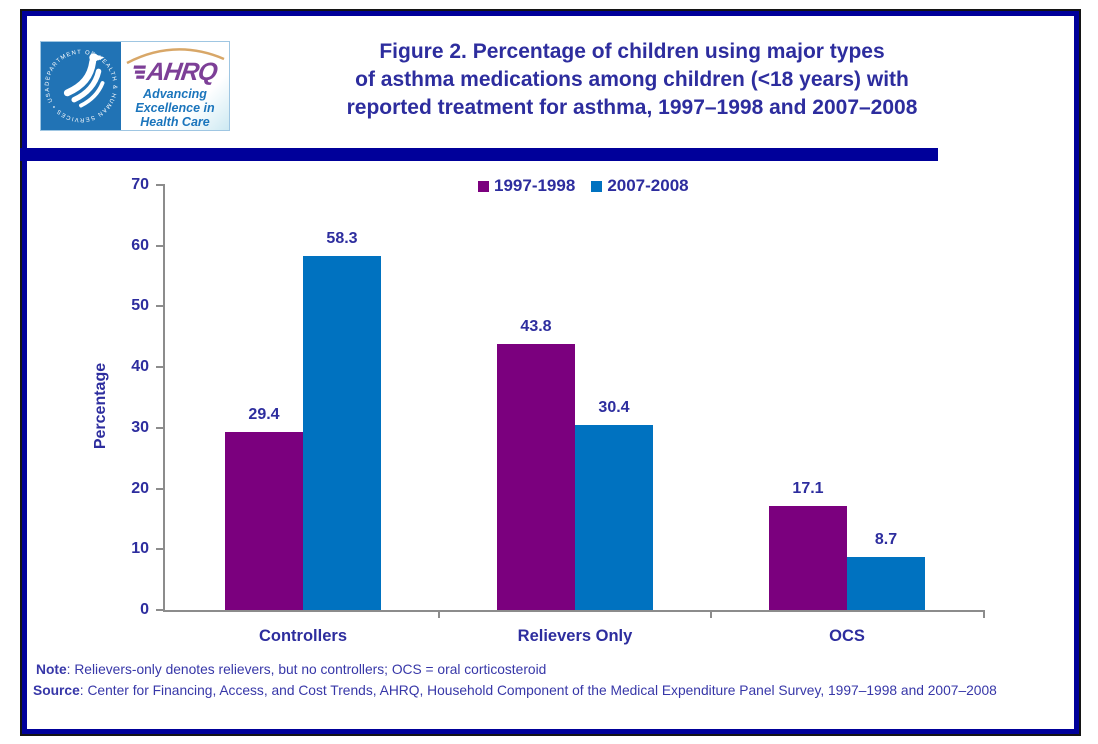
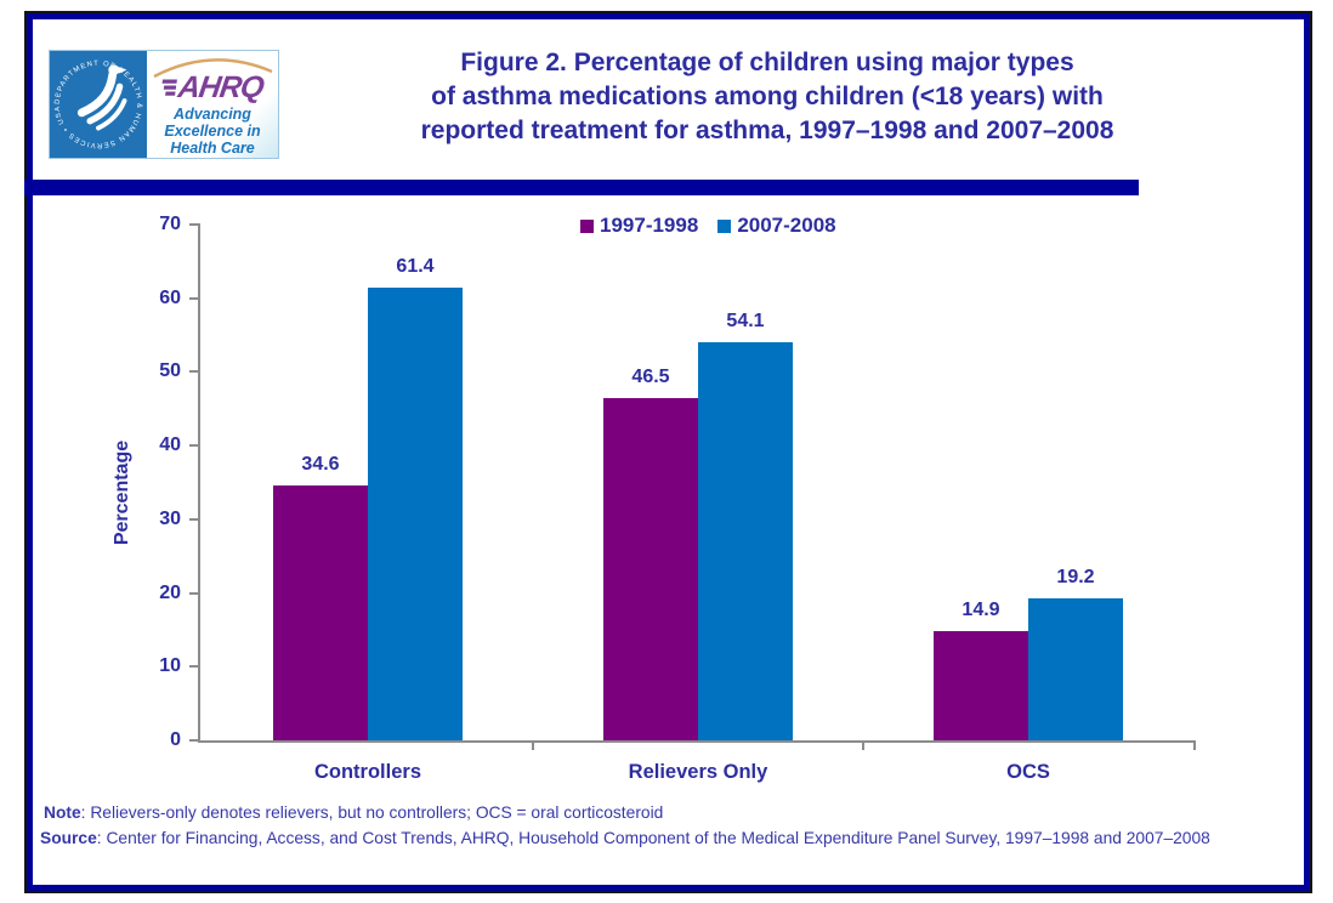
1997-1998/Controllers: 29.4 -> 34.6
2007-2008/Controllers: 58.3 -> 61.4
1997-1998/Relievers Only: 43.8 -> 46.5
2007-2008/Relievers Only: 30.4 -> 54.1
1997-1998/OCS: 17.1 -> 14.9
2007-2008/OCS: 8.7 -> 19.2
